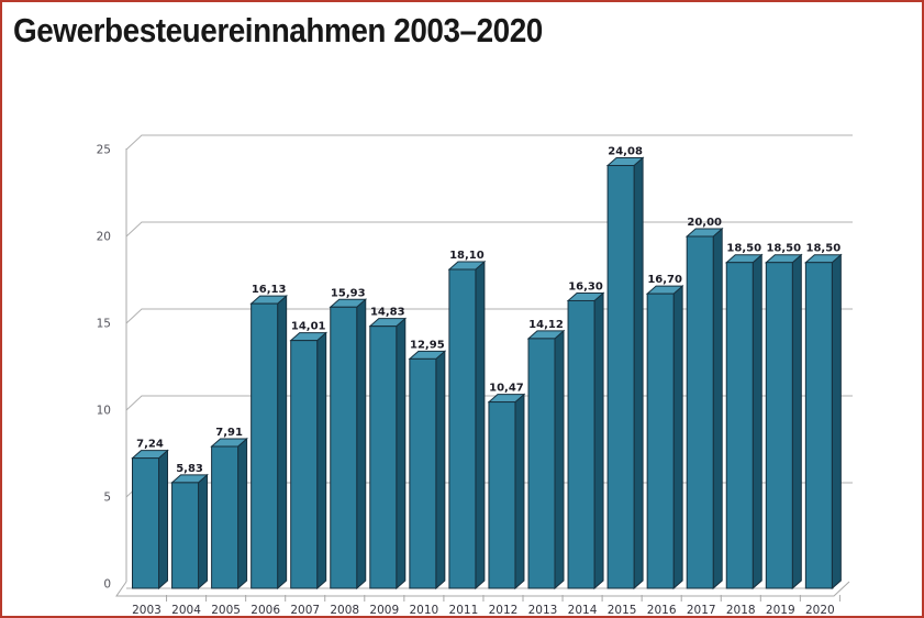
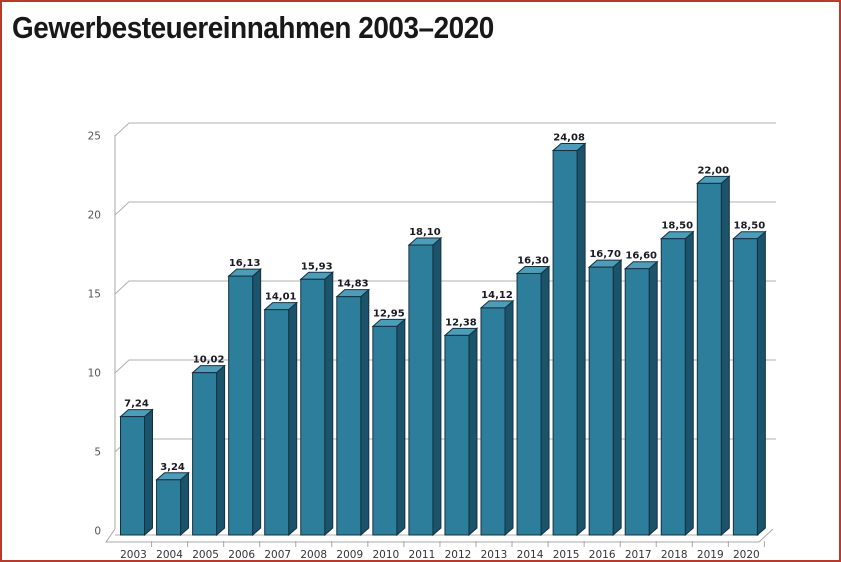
2004: 5,83 -> 3,24
2005: 7,91 -> 10,02
2012: 10,47 -> 12,38
2017: 20,00 -> 16,60
2019: 18,50 -> 22,00
